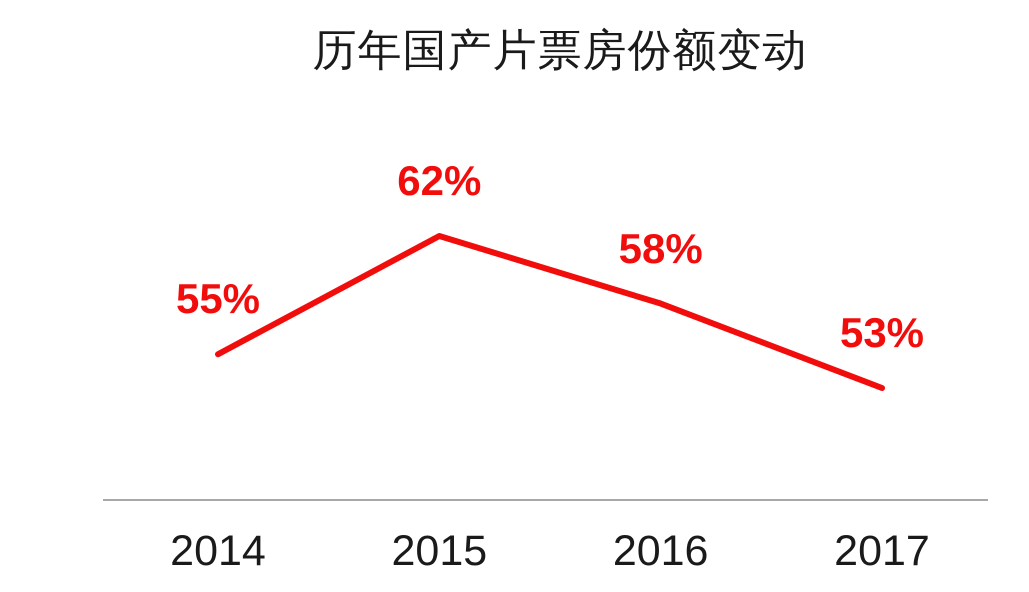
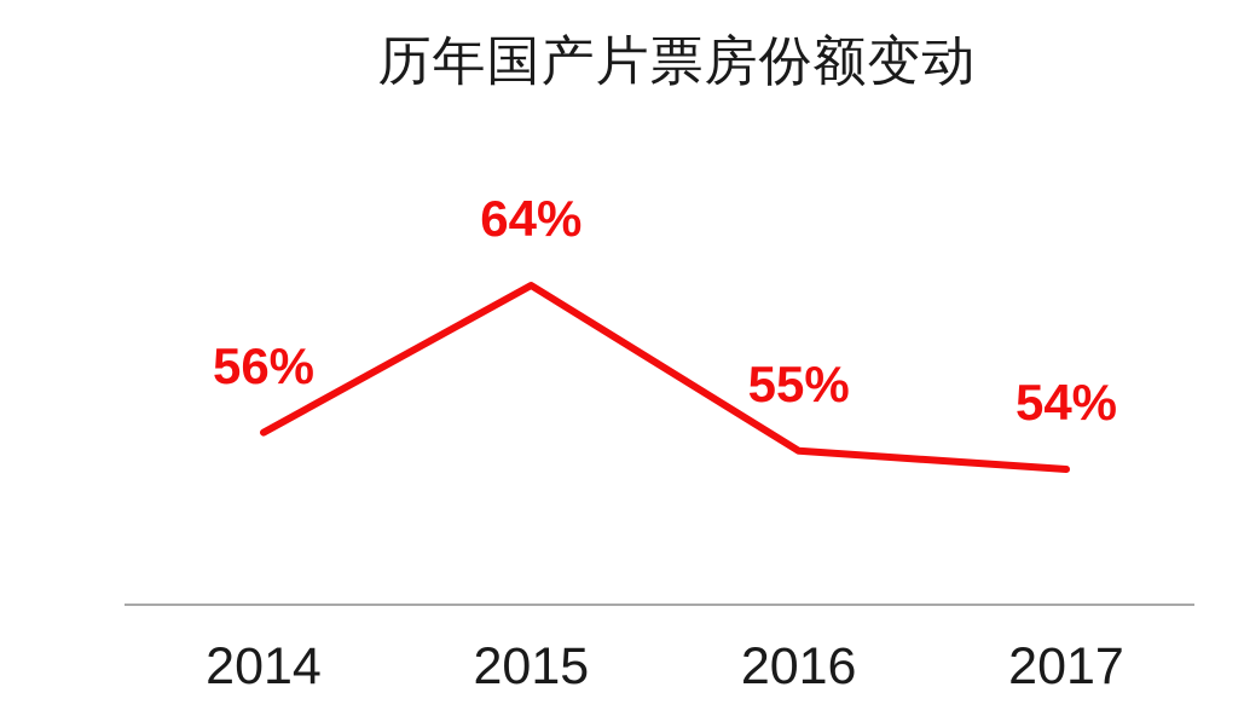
2014: 55% -> 56%
2015: 62% -> 64%
2016: 58% -> 55%
2017: 53% -> 54%
